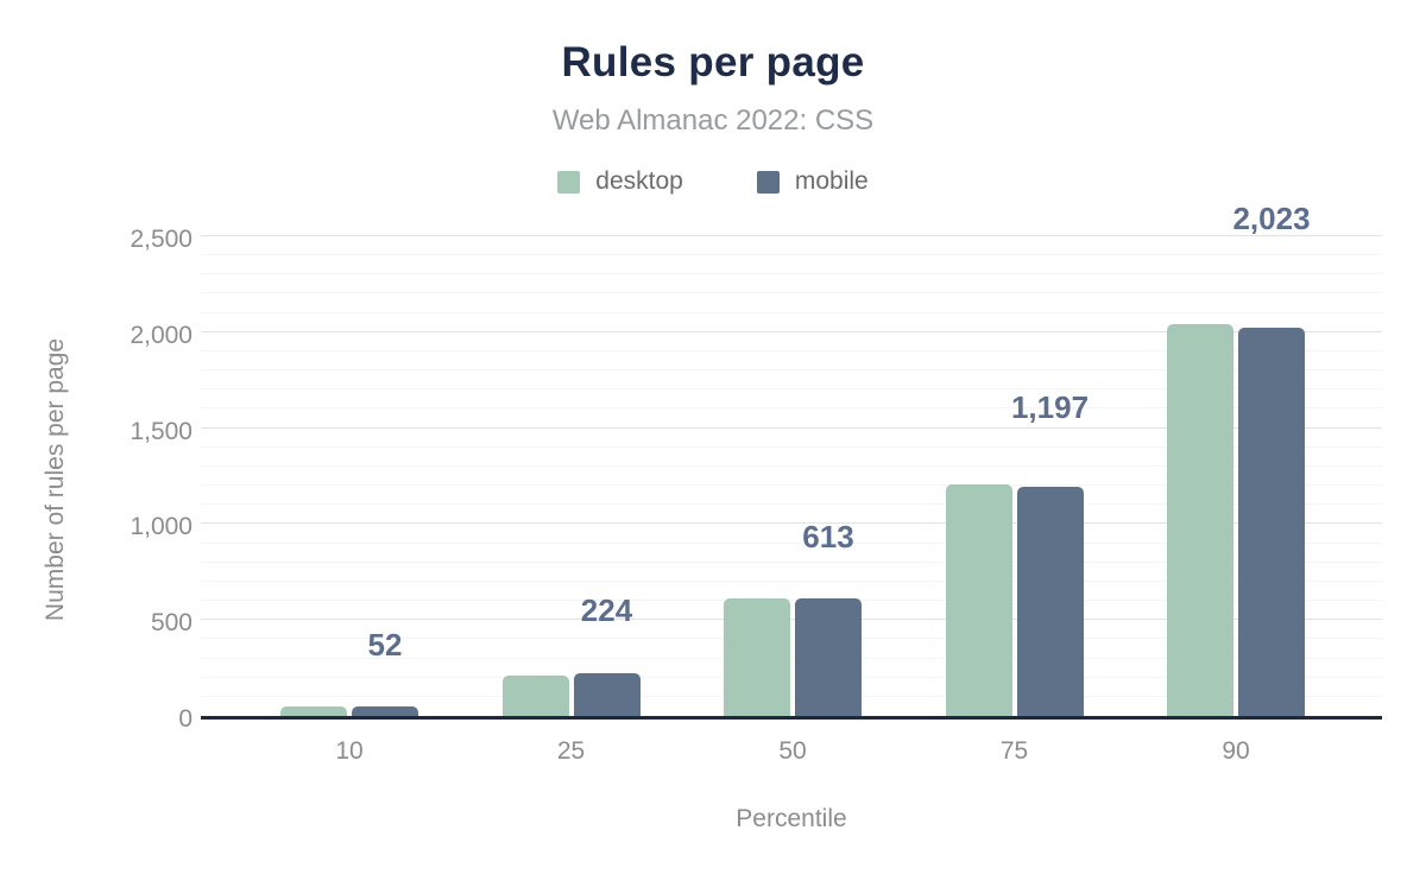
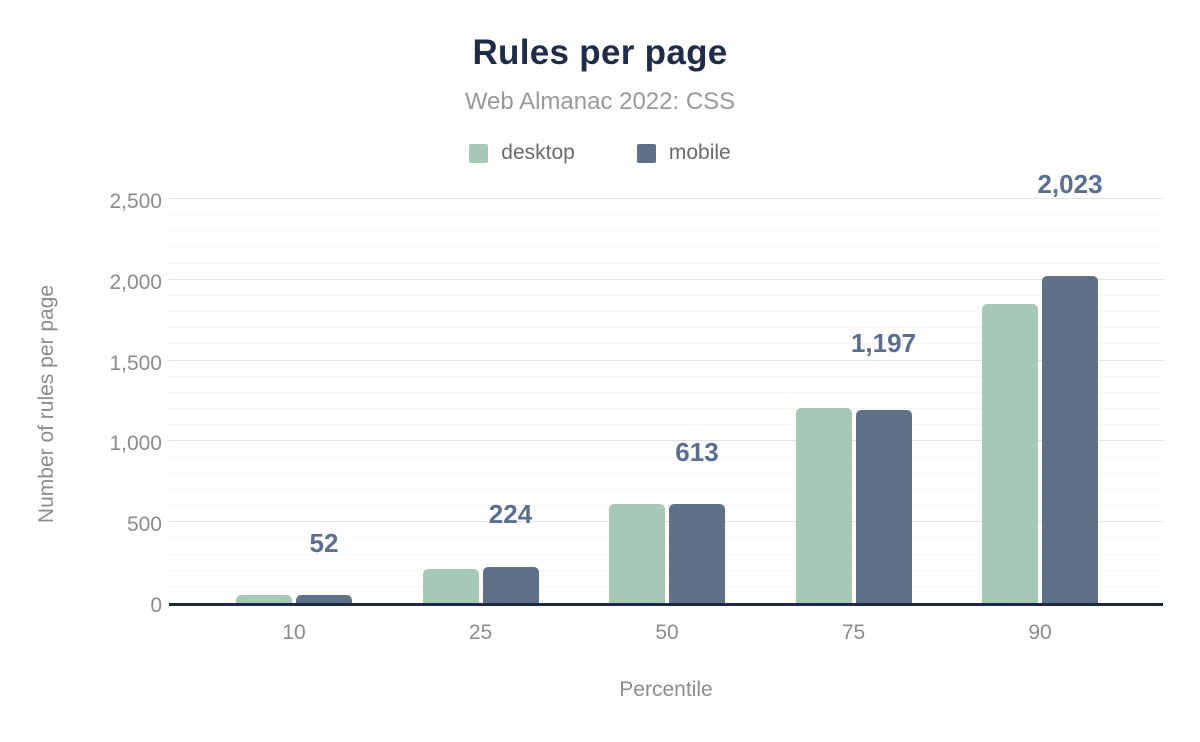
desktop/90: 2040 -> 1850
